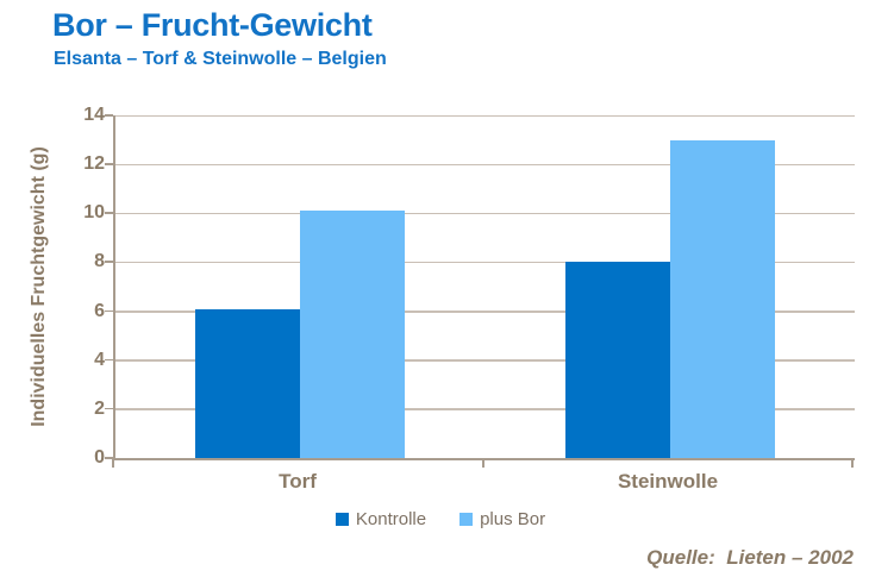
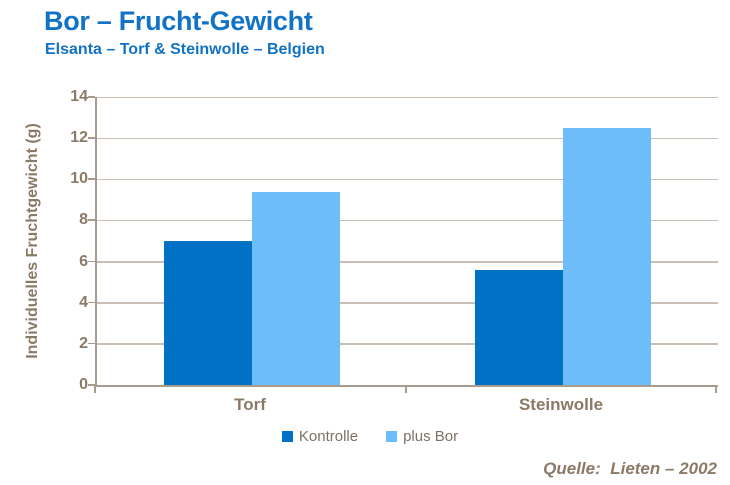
Kontrolle/Torf: 6.1 -> 7.0
plus Bor/Torf: 10.1 -> 9.4
Kontrolle/Steinwolle: 8.0 -> 5.6
plus Bor/Steinwolle: 13.0 -> 12.5
